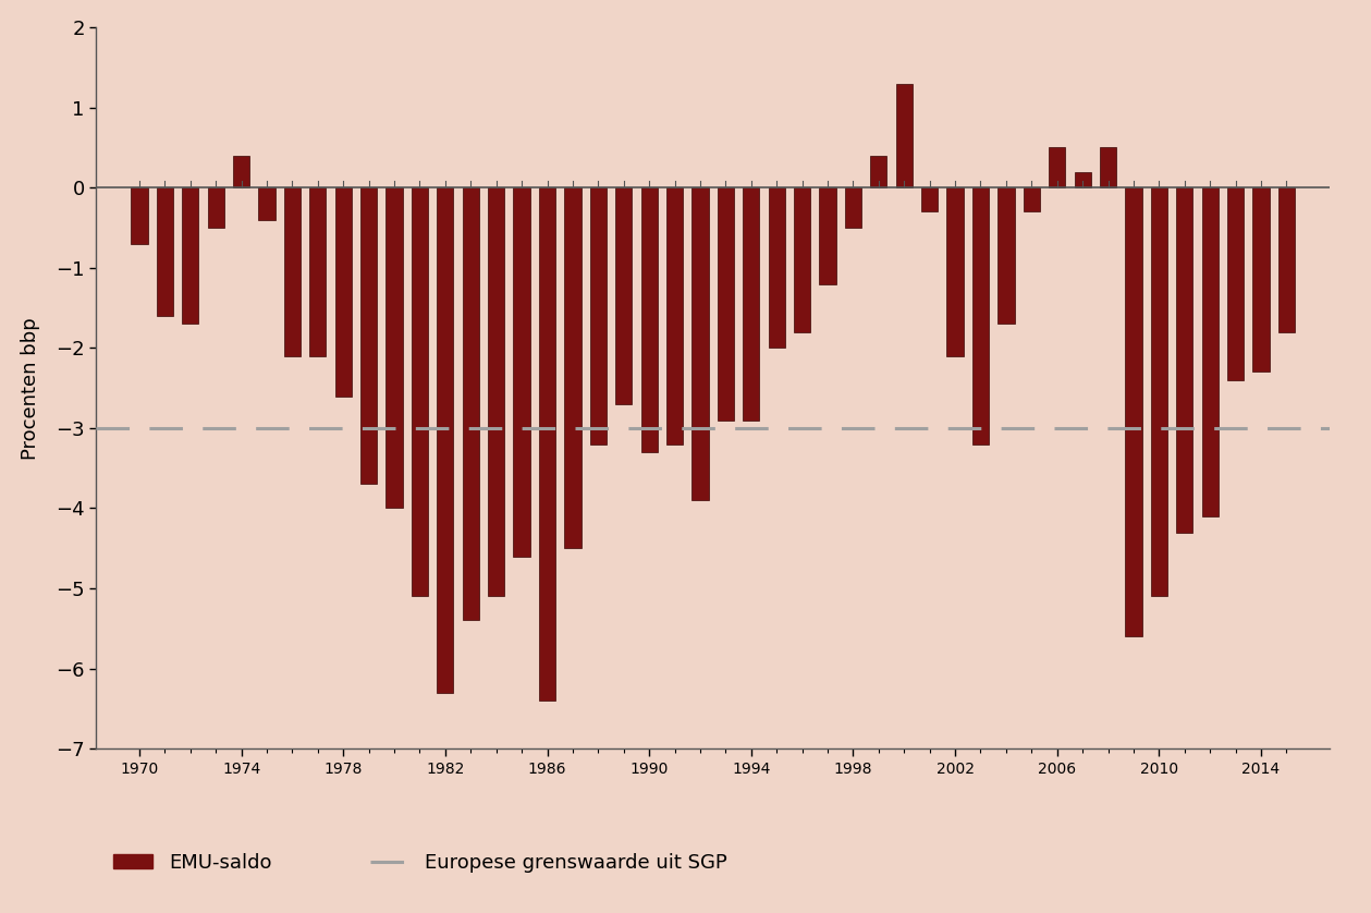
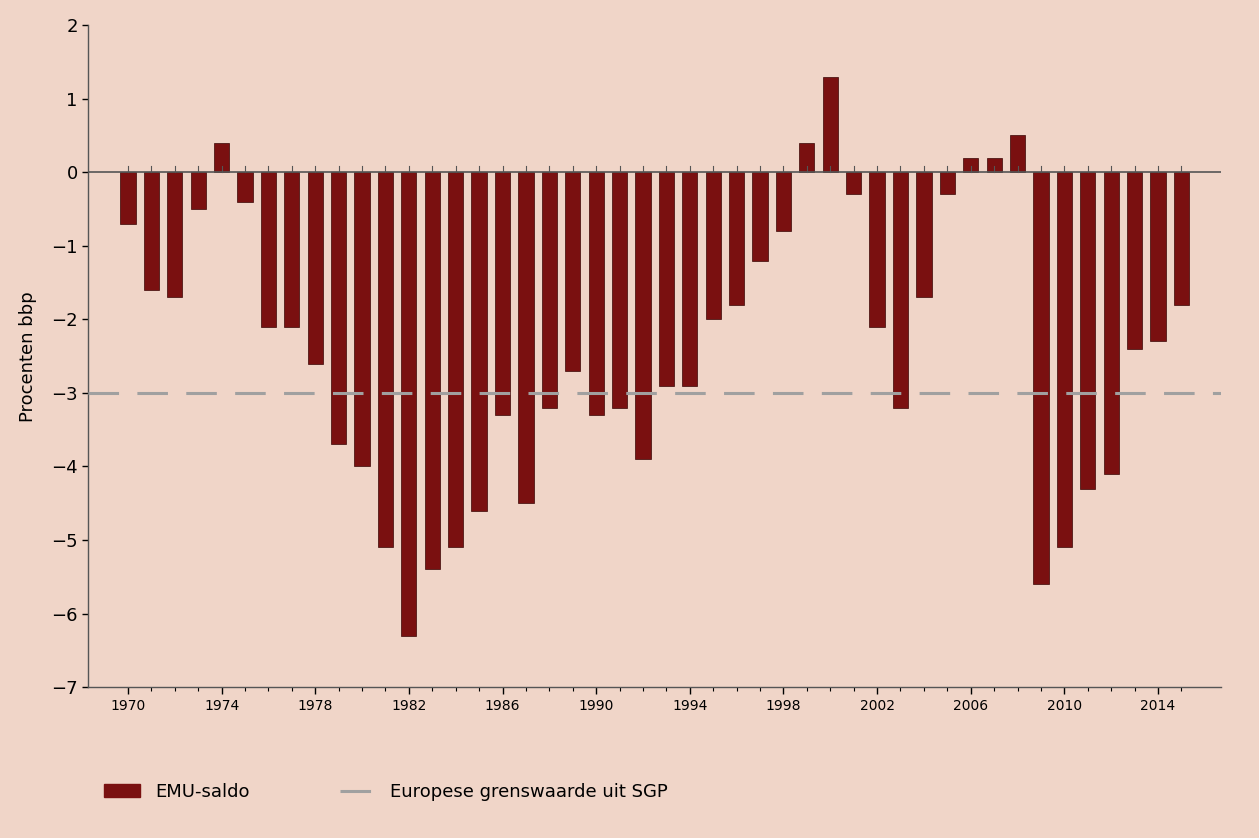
1986: -6.4 -> -3.3
1998: -0.5 -> -0.8
2006: 0.5 -> 0.2
